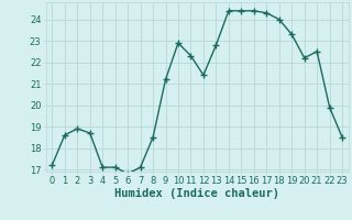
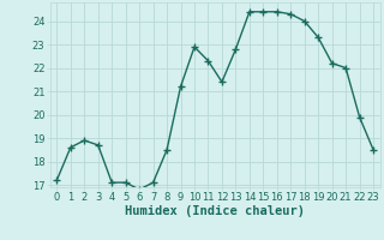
21: 22.5 -> 22.0
